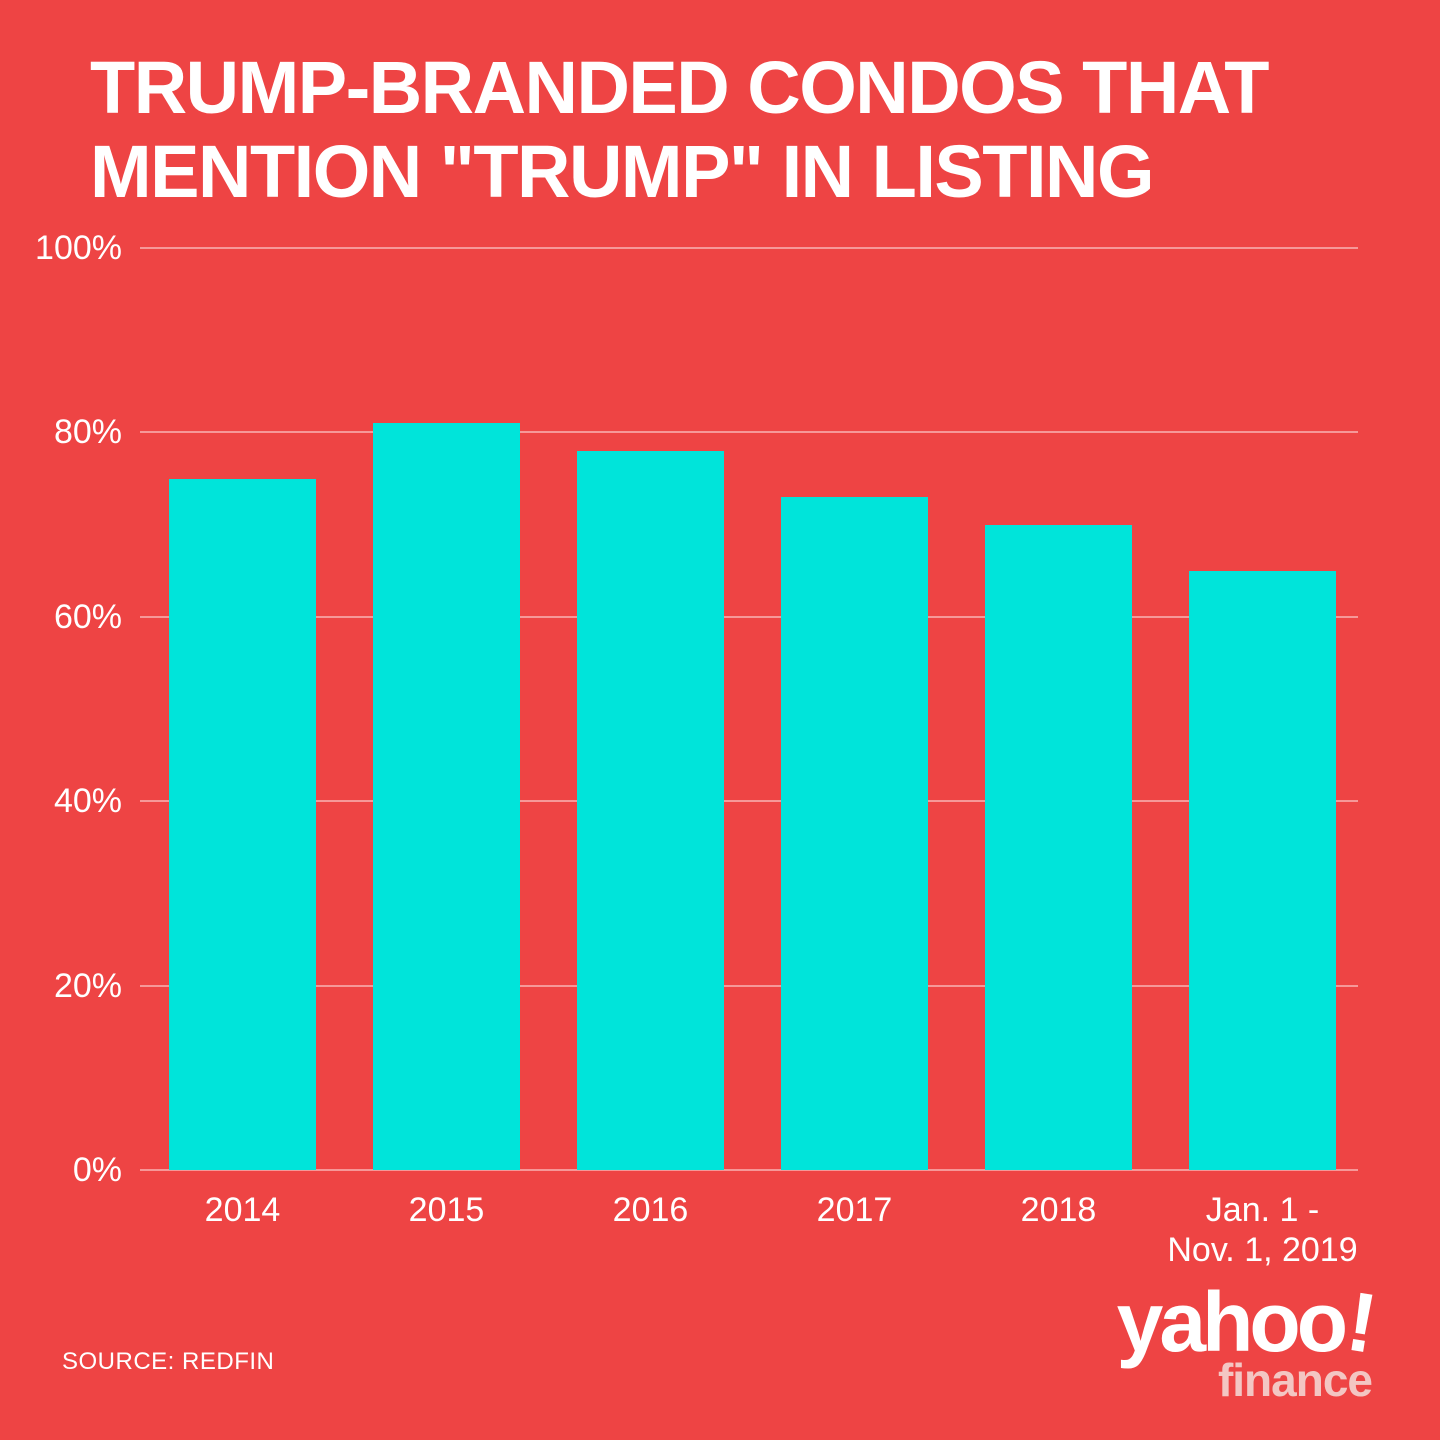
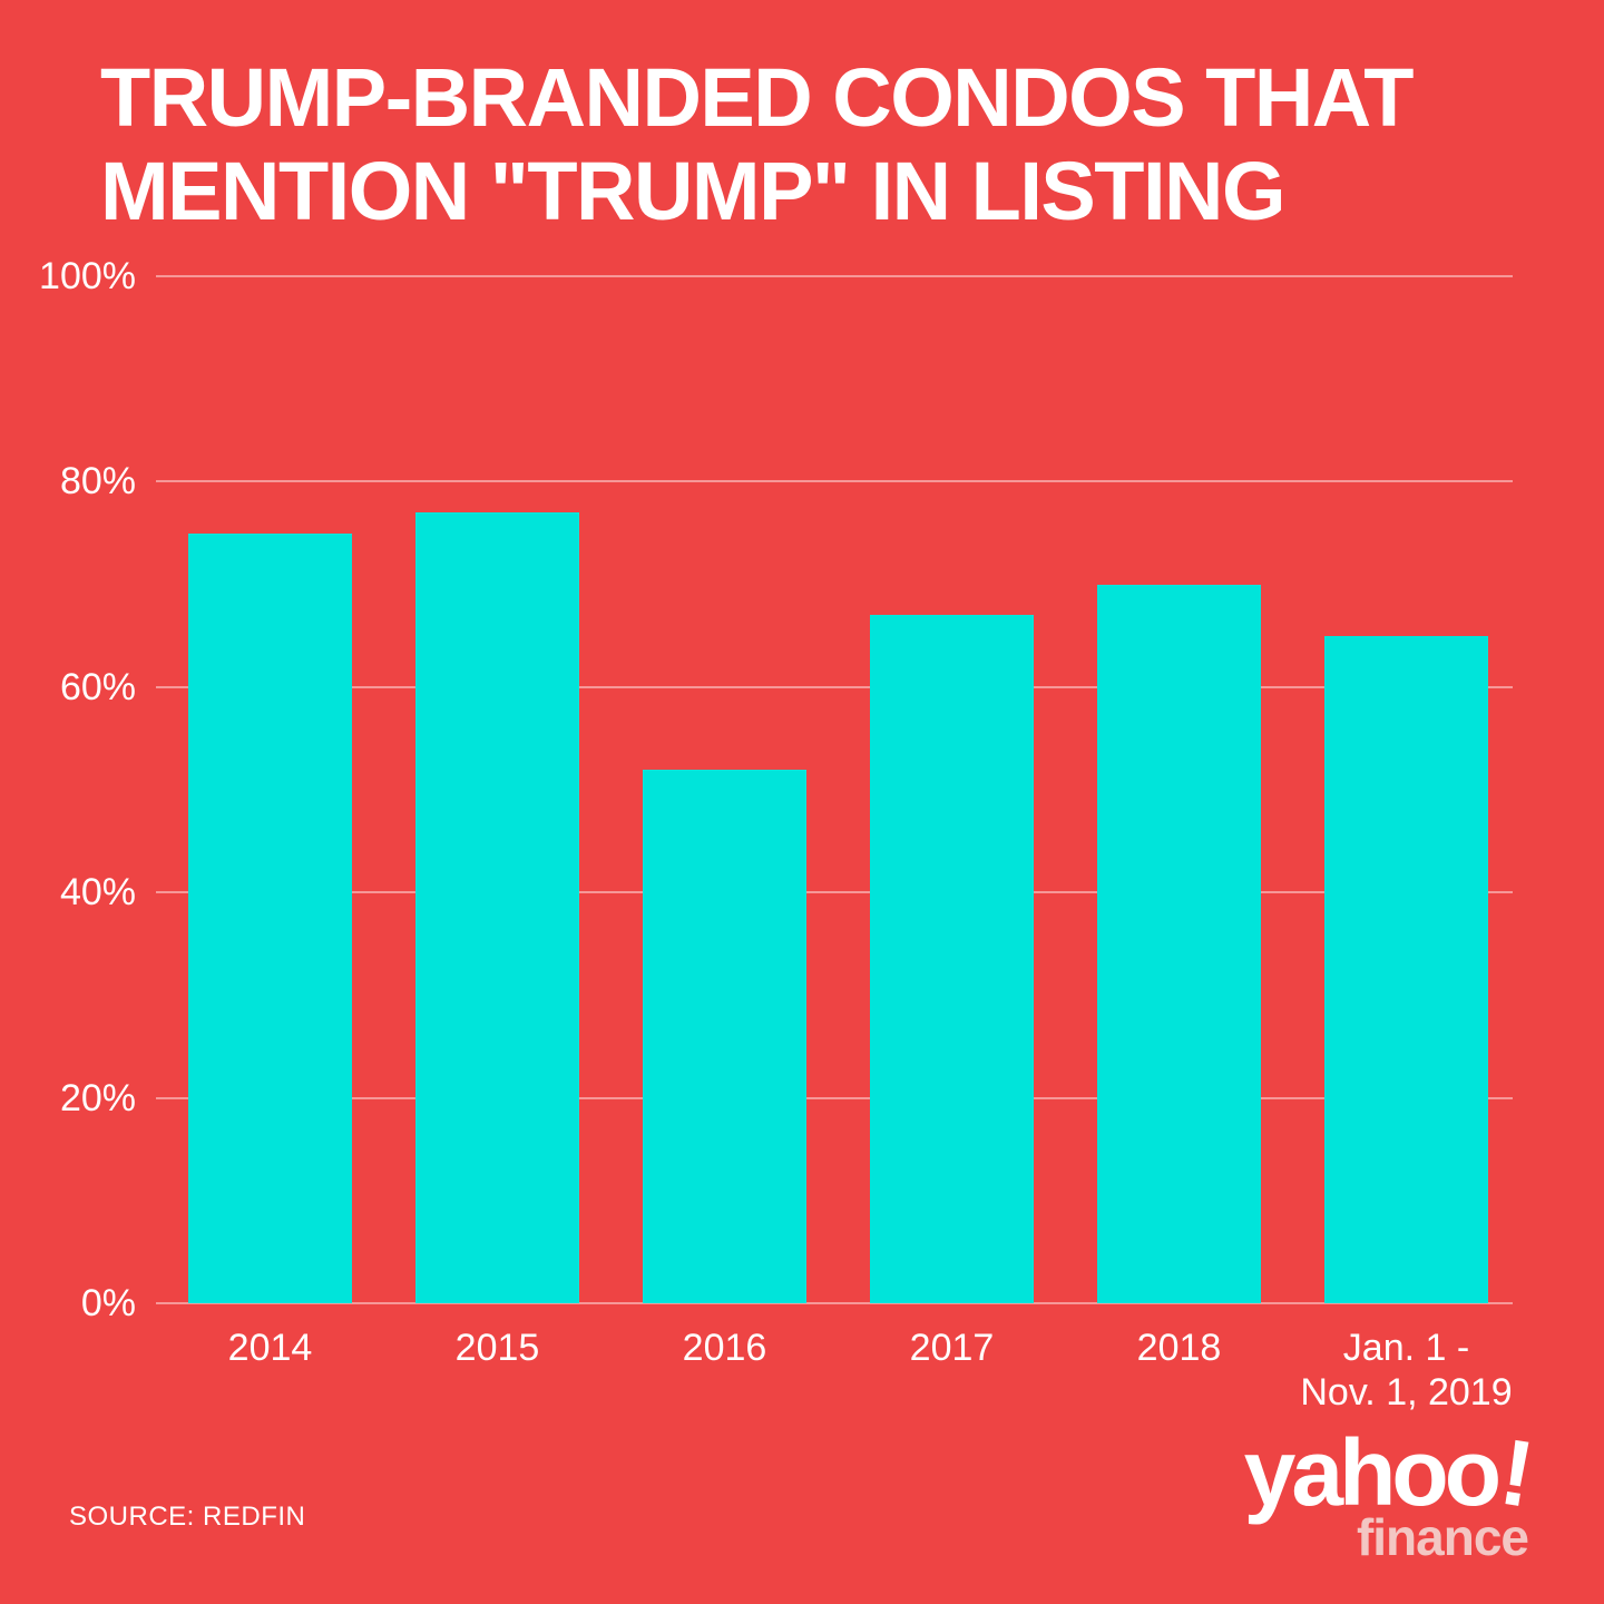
2015: 81% -> 77%
2016: 78% -> 52%
2017: 73% -> 67%
